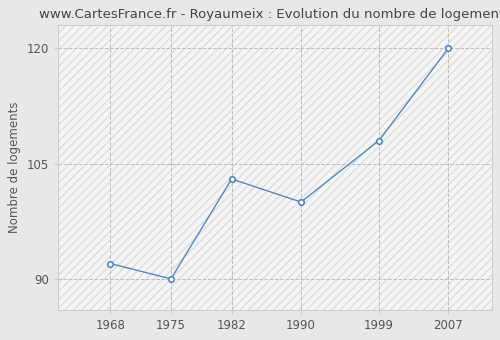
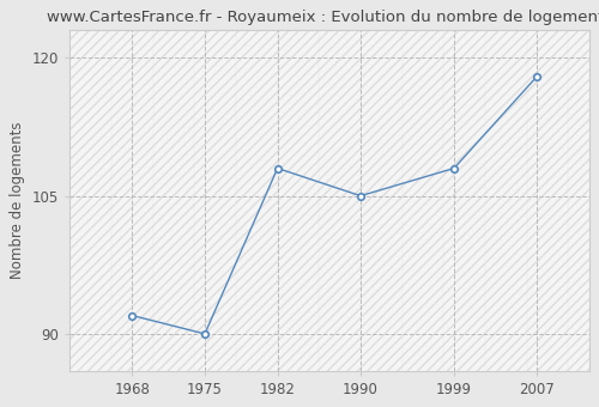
1982: 103 -> 108
1990: 100 -> 105
2007: 120 -> 118
